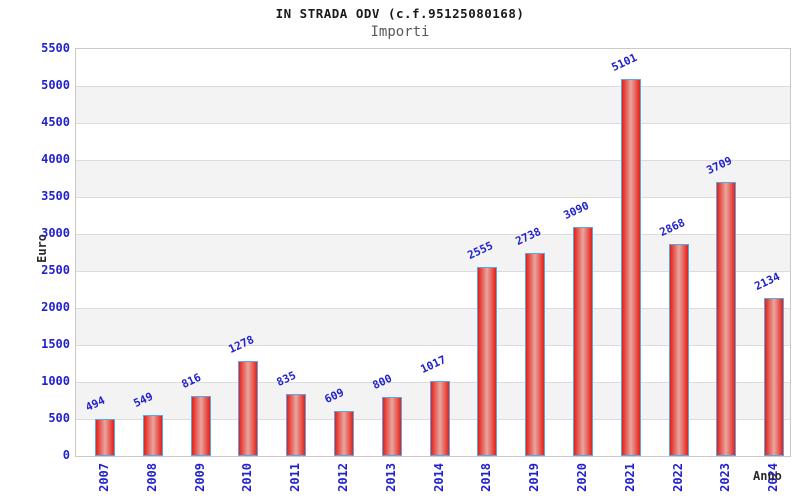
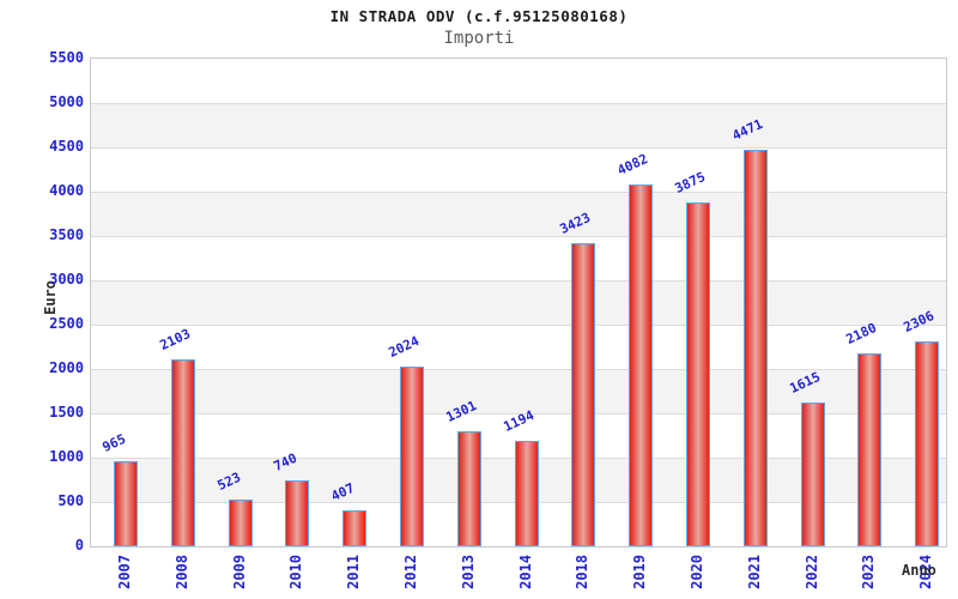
2007: 494 -> 965
2008: 549 -> 2103
2009: 816 -> 523
2010: 1278 -> 740
2011: 835 -> 407
2012: 609 -> 2024
2013: 800 -> 1301
2014: 1017 -> 1194
2018: 2555 -> 3423
2019: 2738 -> 4082
2020: 3090 -> 3875
2021: 5101 -> 4471
2022: 2868 -> 1615
2023: 3709 -> 2180
2024: 2134 -> 2306
